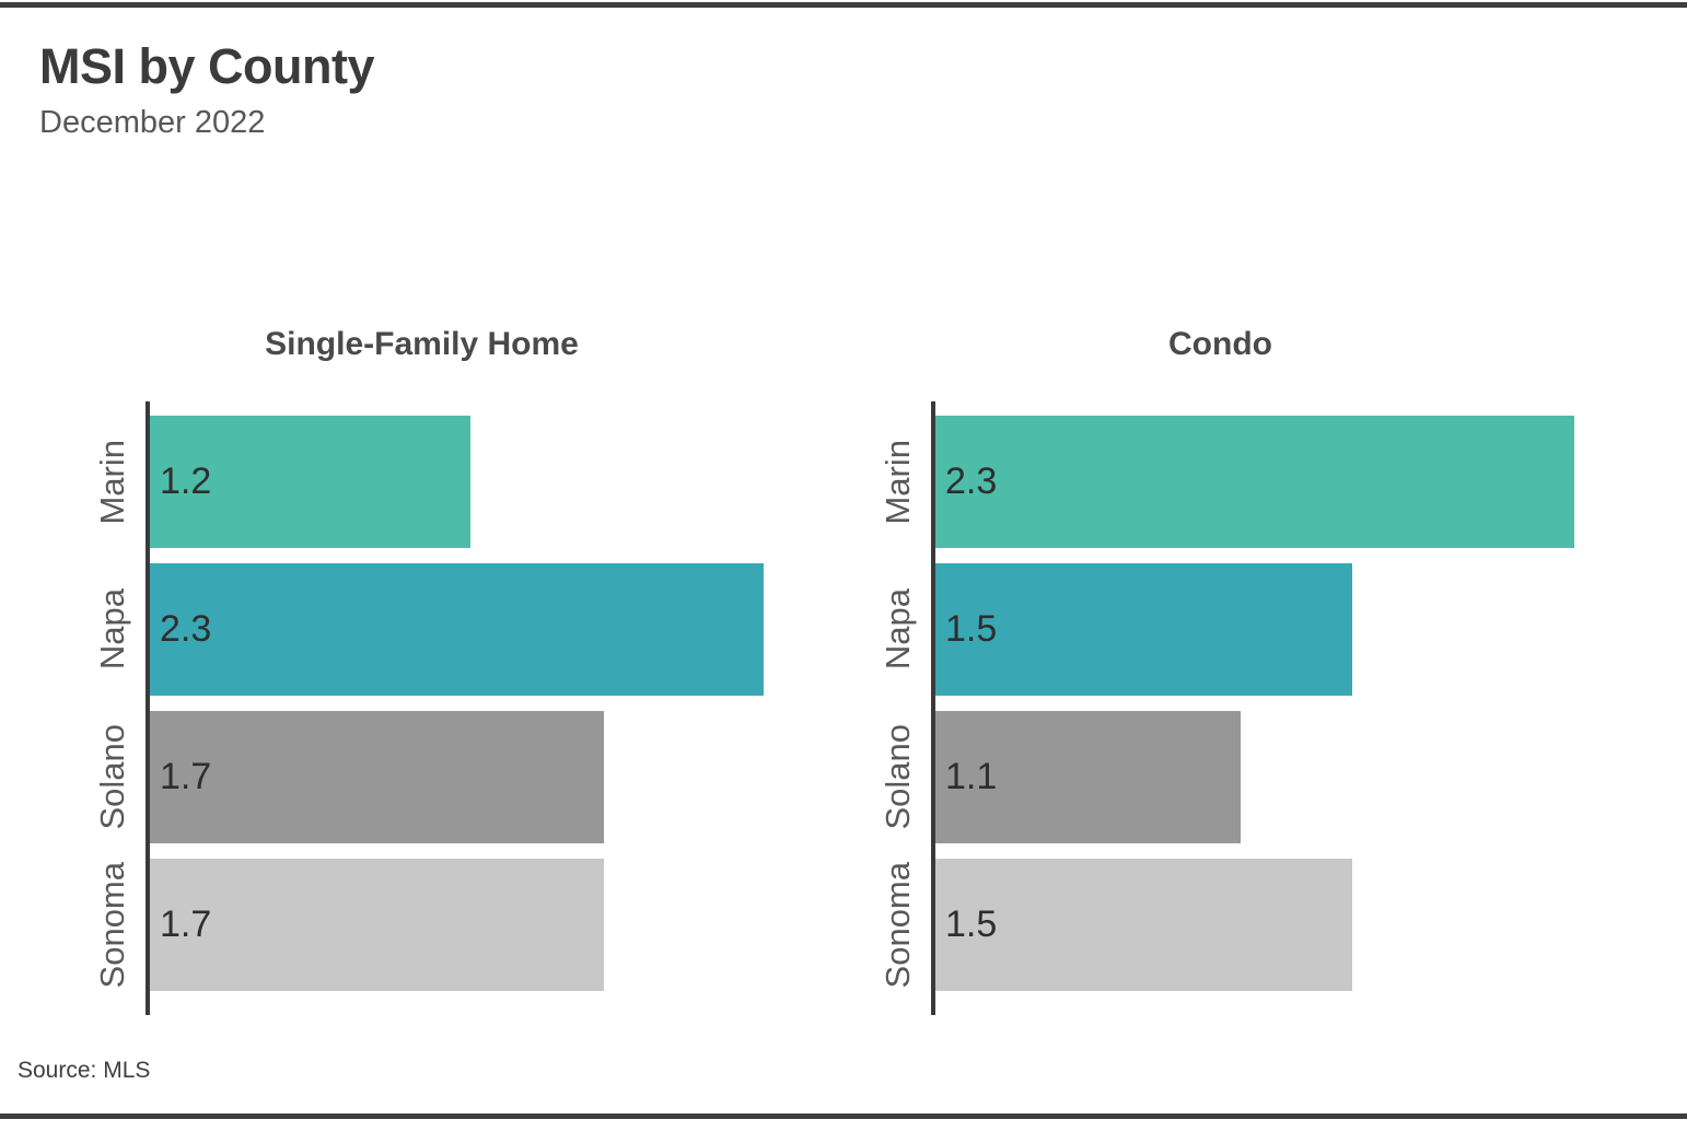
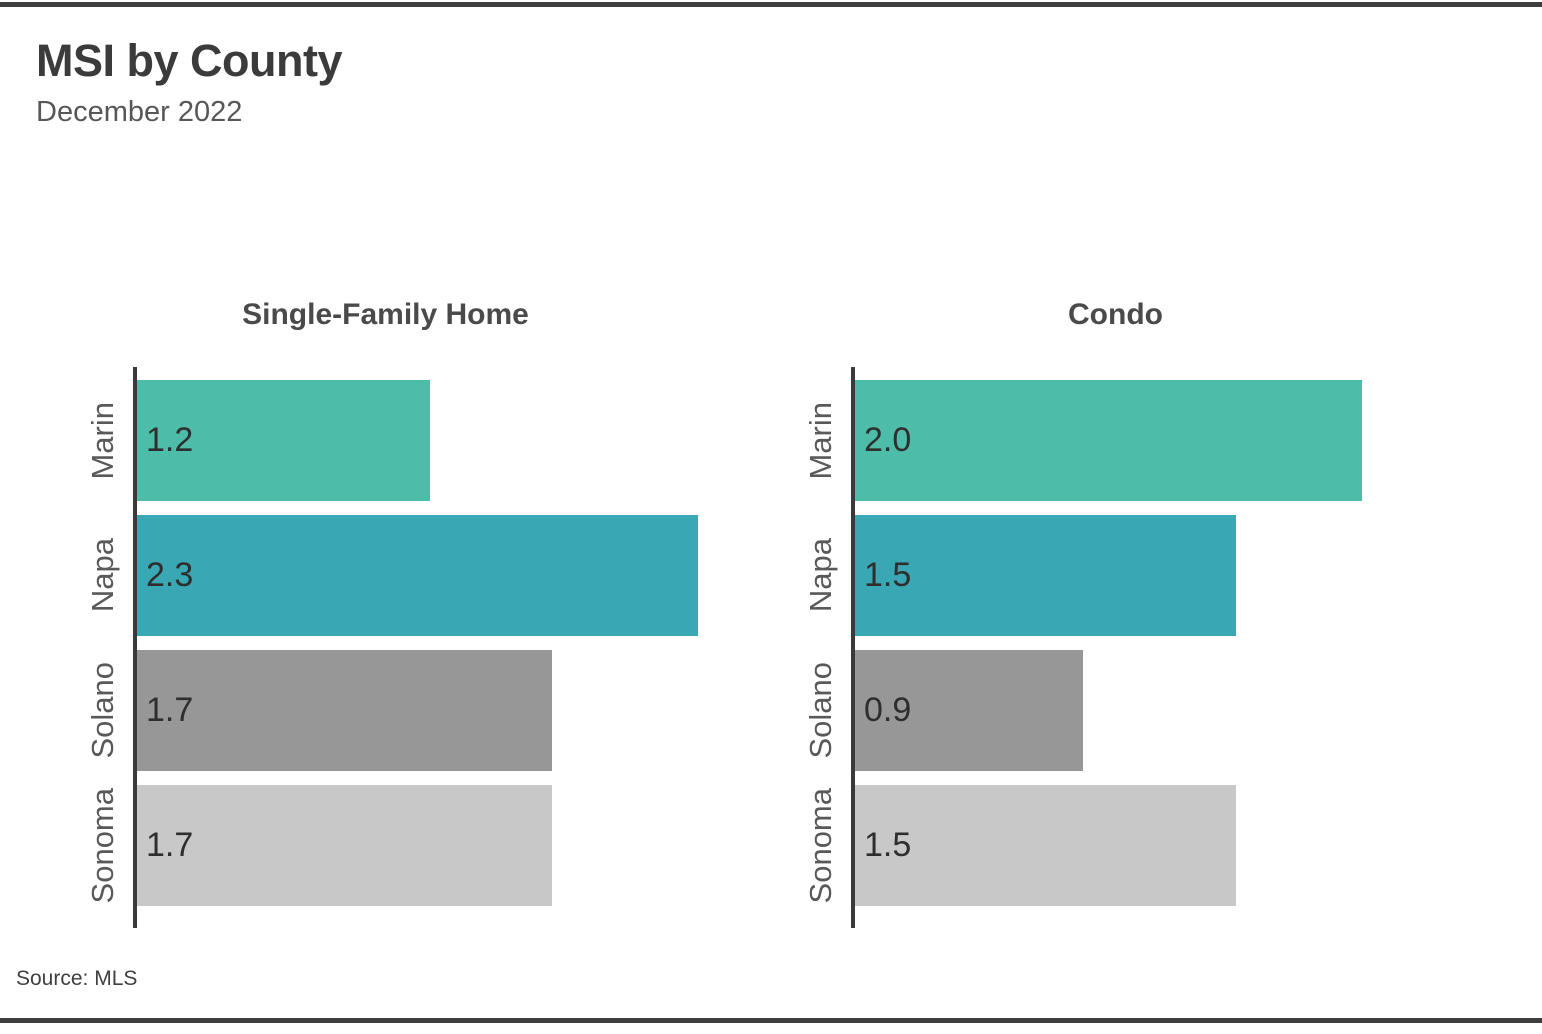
Condo/Marin: 2.3 -> 2.0
Condo/Solano: 1.1 -> 0.9
